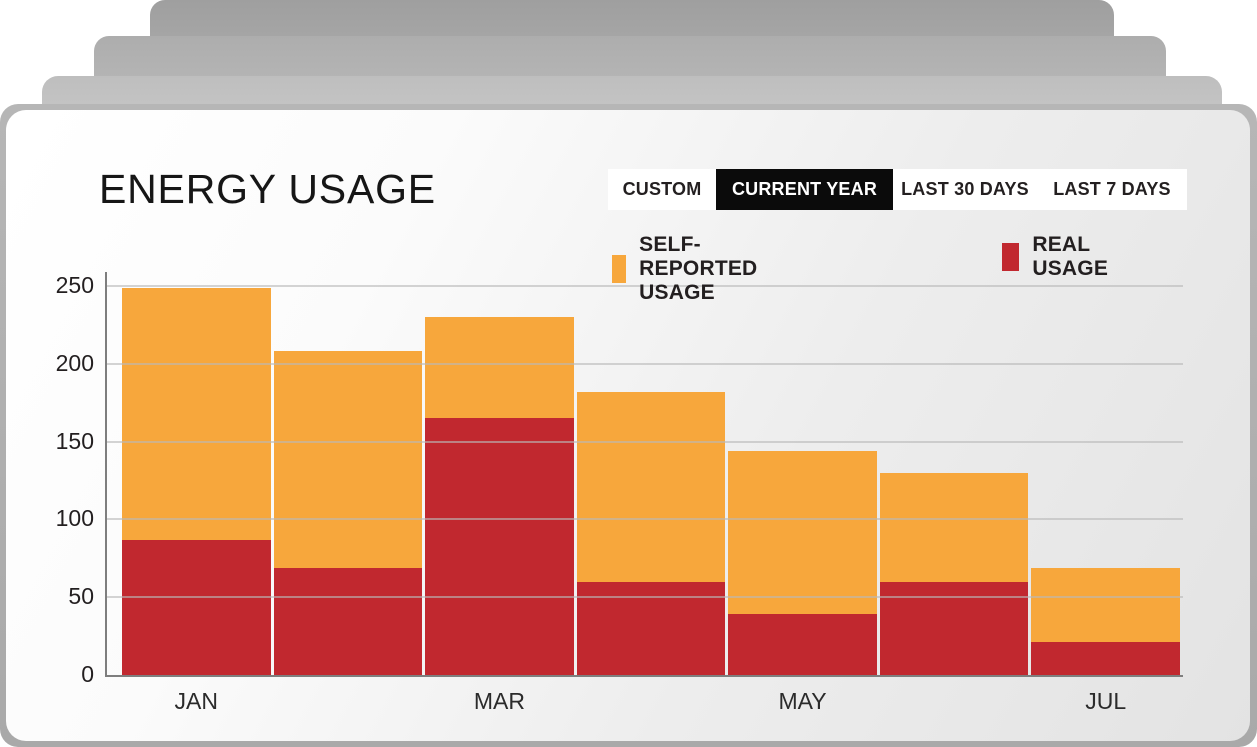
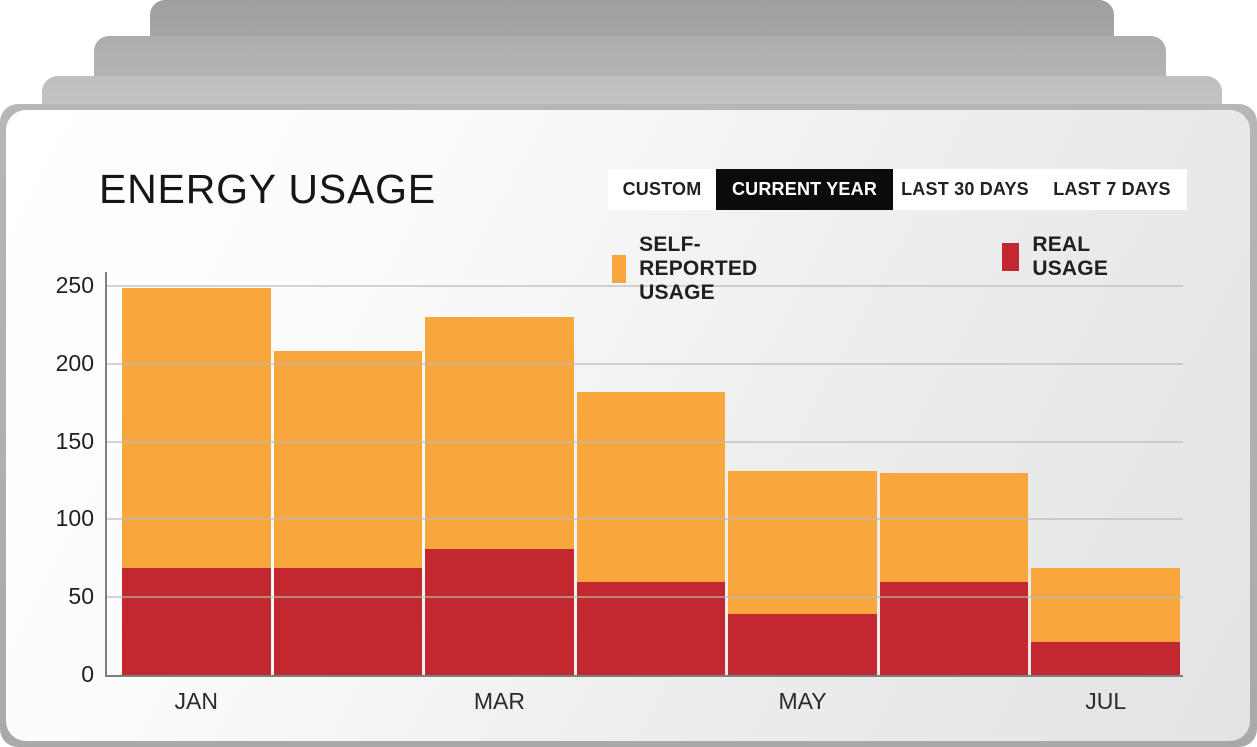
REAL USAGE/JAN: 87 -> 69
REAL USAGE/MAR: 165 -> 81
SELF-REPORTED USAGE/MAY: 144 -> 131
